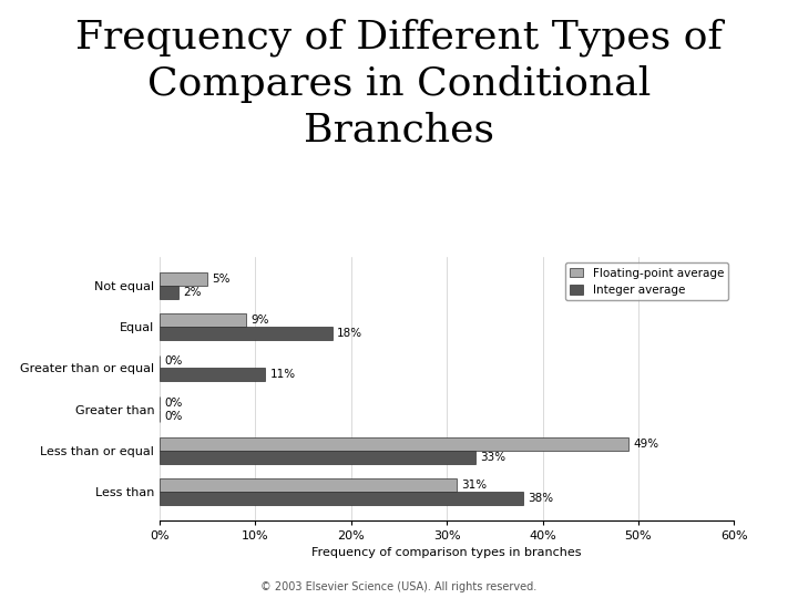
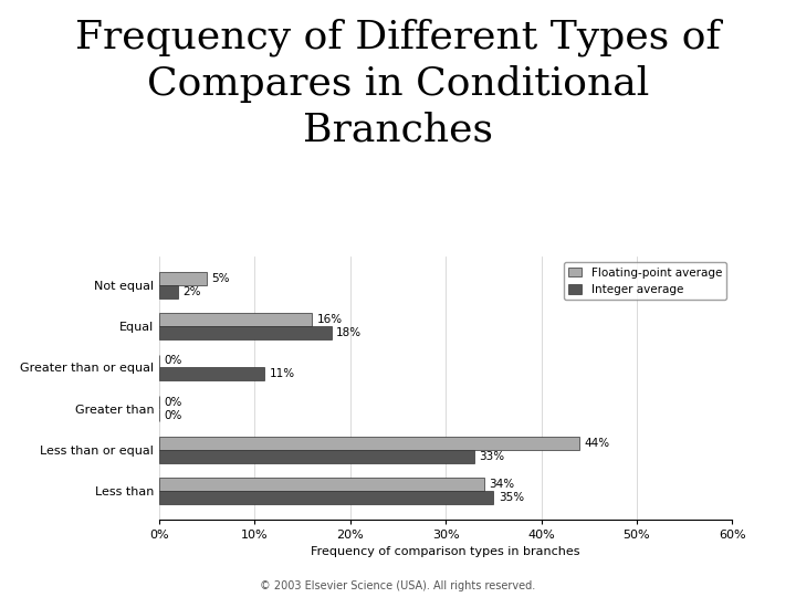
Floating-point average/Equal: 9% -> 16%
Floating-point average/Less than or equal: 49% -> 44%
Floating-point average/Less than: 31% -> 34%
Integer average/Less than: 38% -> 35%
